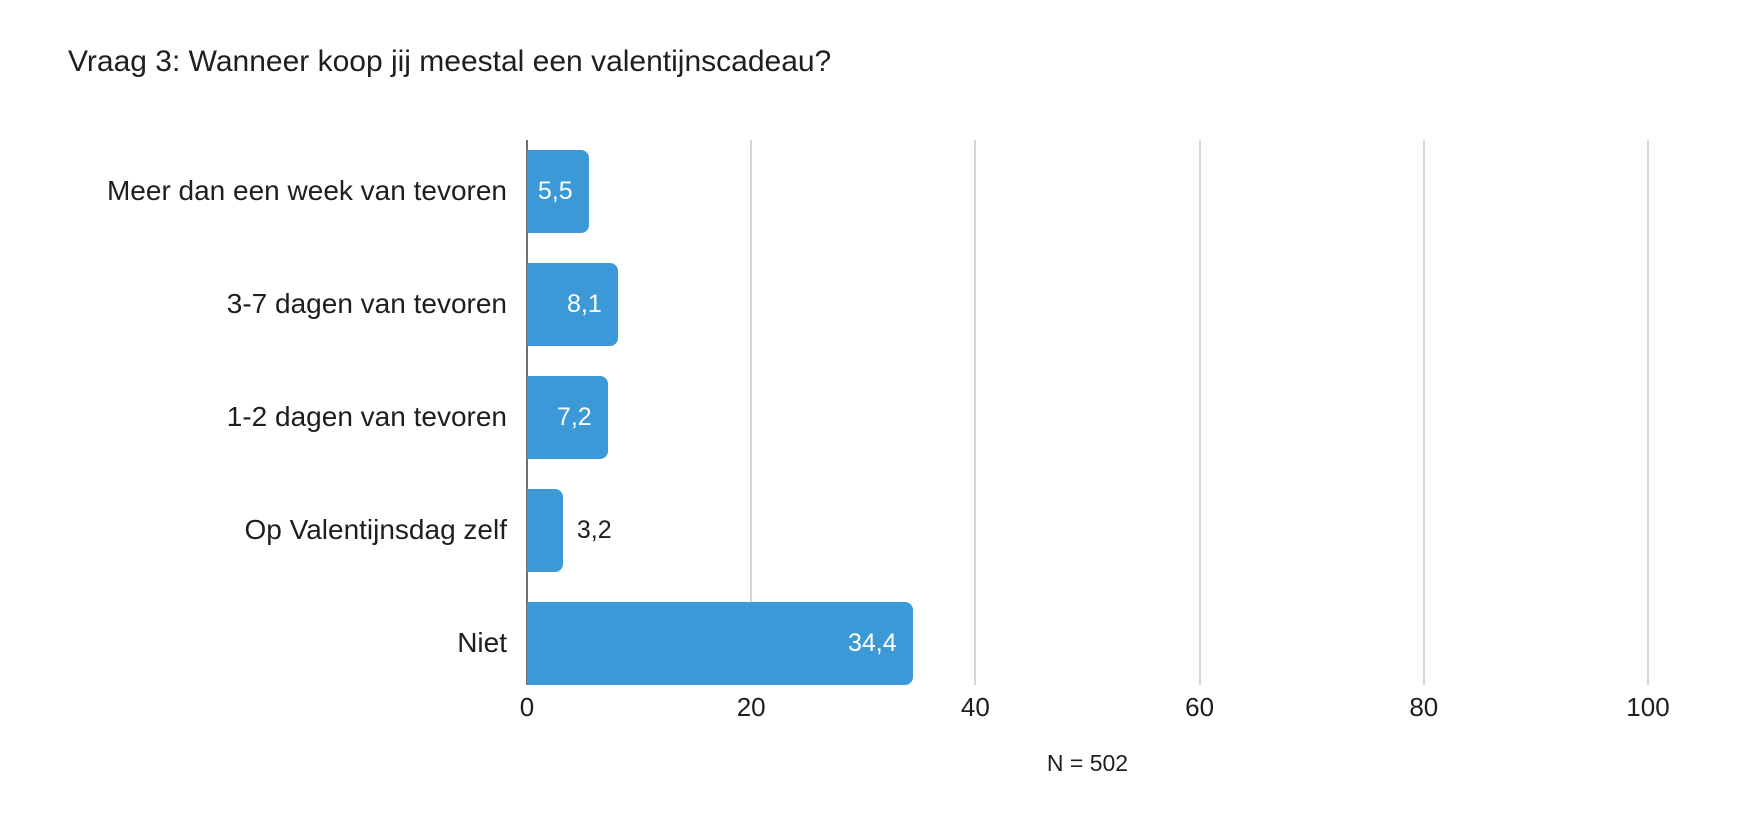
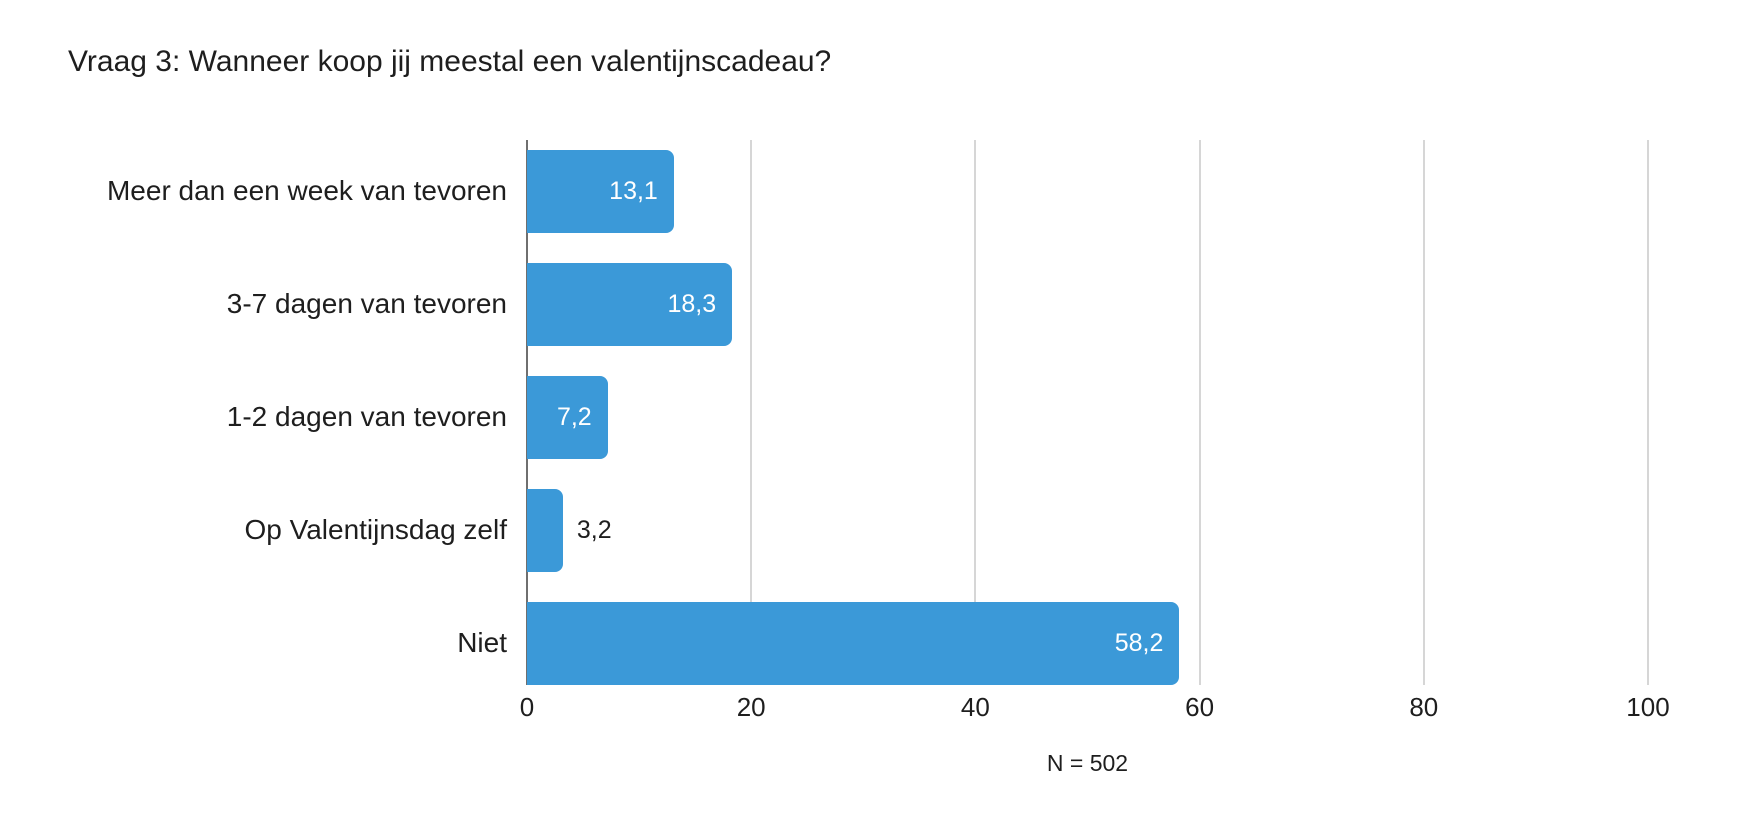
Meer dan een week van tevoren: 5,5 -> 13,1
3-7 dagen van tevoren: 8,1 -> 18,3
Niet: 34,4 -> 58,2
